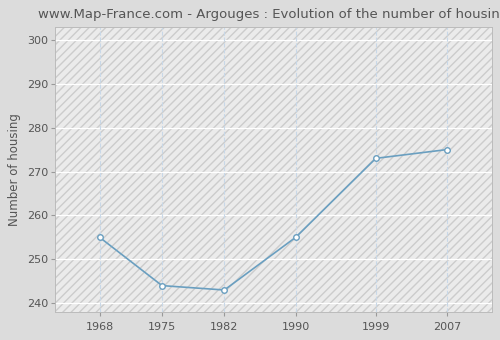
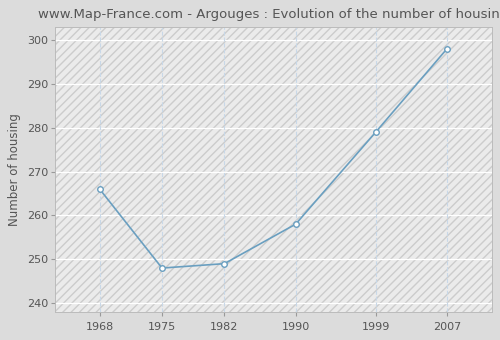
1968: 255 -> 266
1975: 244 -> 248
1982: 243 -> 249
1990: 255 -> 258
1999: 273 -> 279
2007: 275 -> 298
